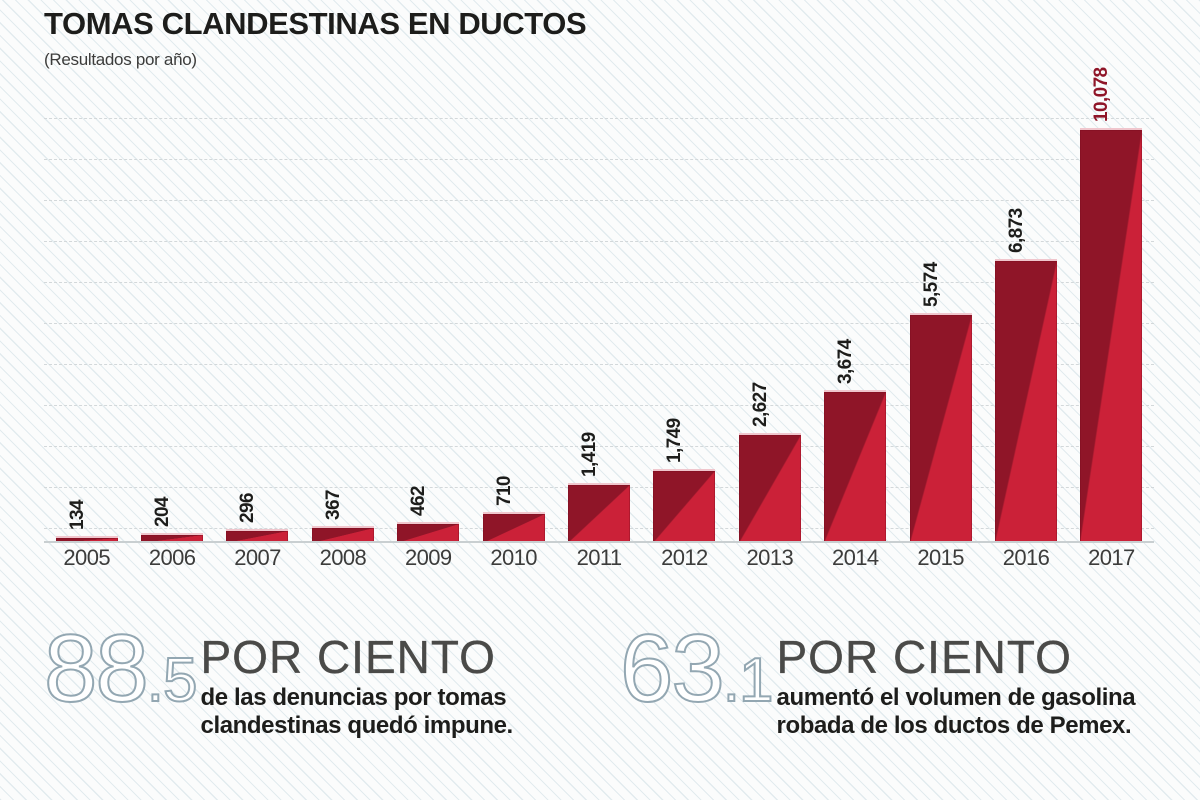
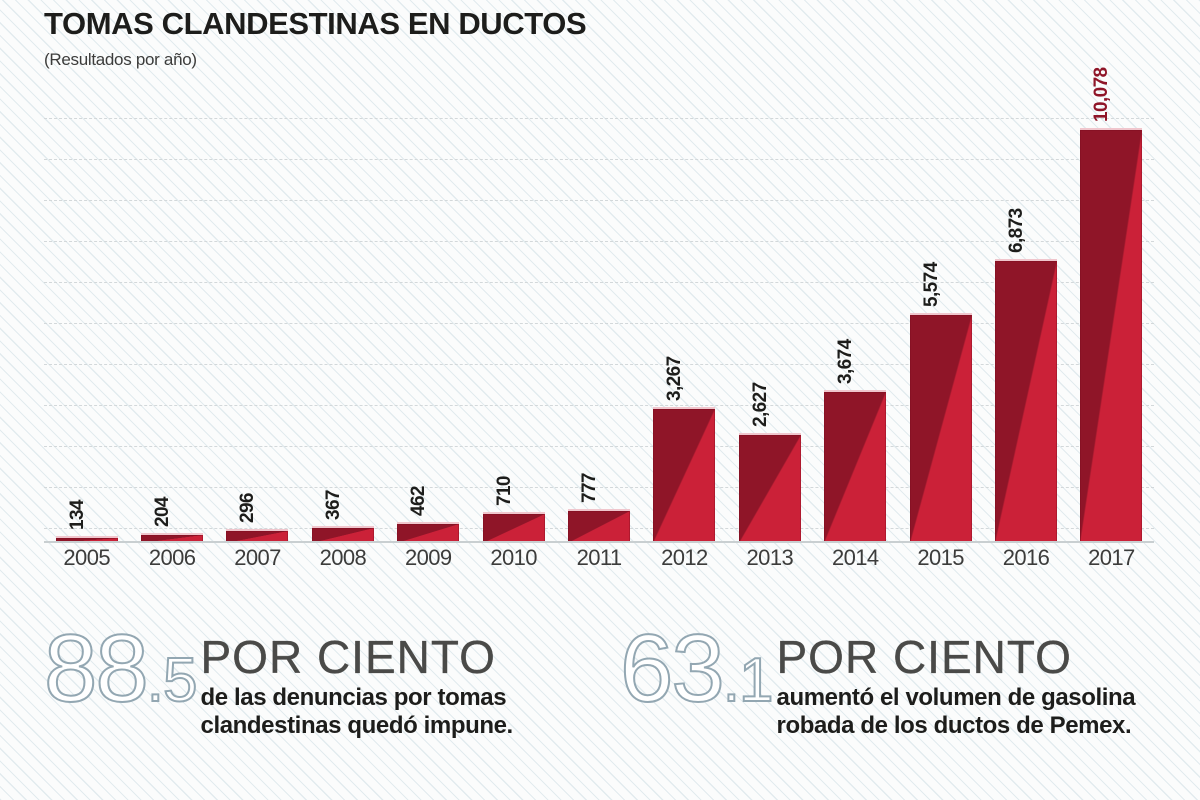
2011: 1,419 -> 777
2012: 1,749 -> 3,267
